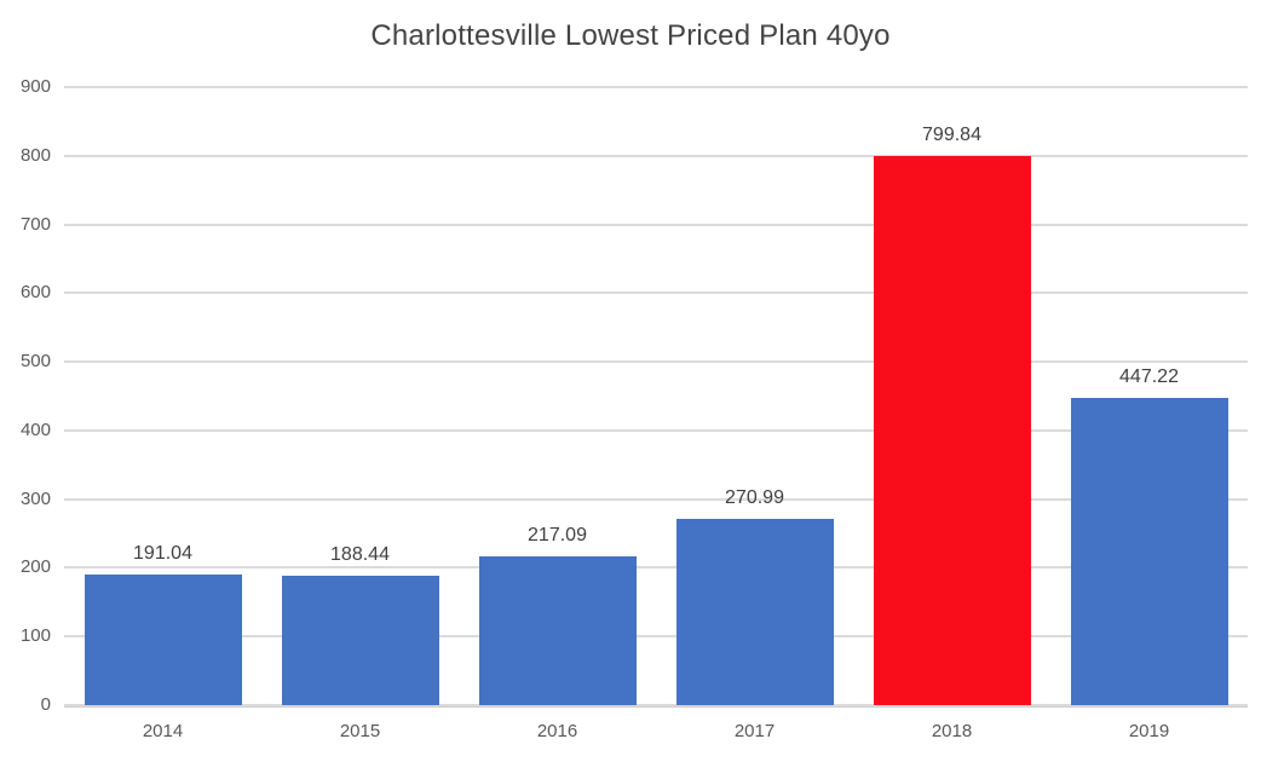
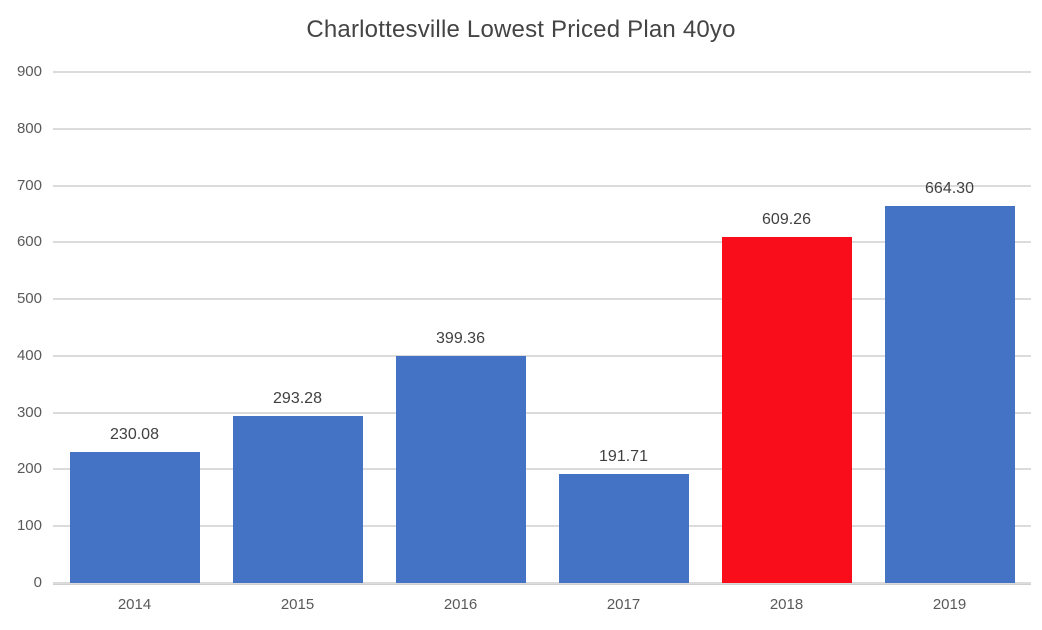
2014: 191.04 -> 230.08
2015: 188.44 -> 293.28
2016: 217.09 -> 399.36
2017: 270.99 -> 191.71
2018: 799.84 -> 609.26
2019: 447.22 -> 664.30
